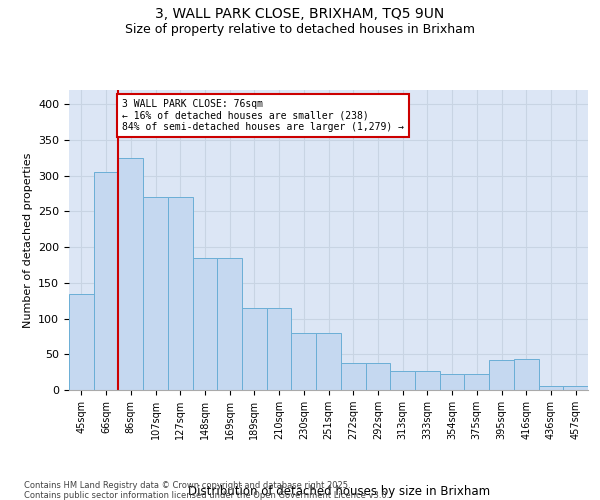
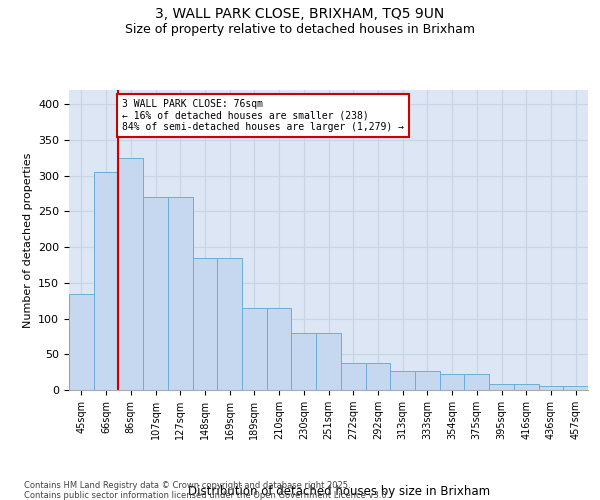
395sqm: 42 -> 8
416sqm: 44 -> 8
